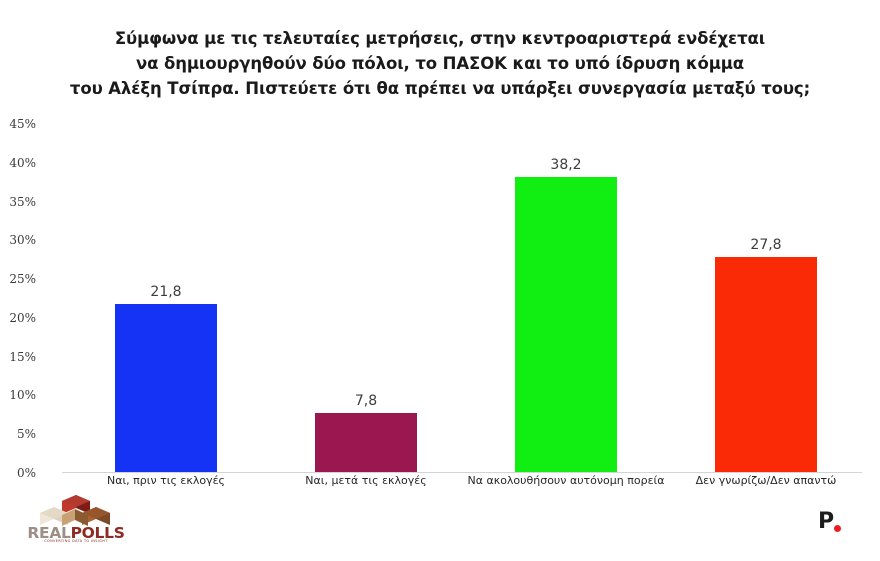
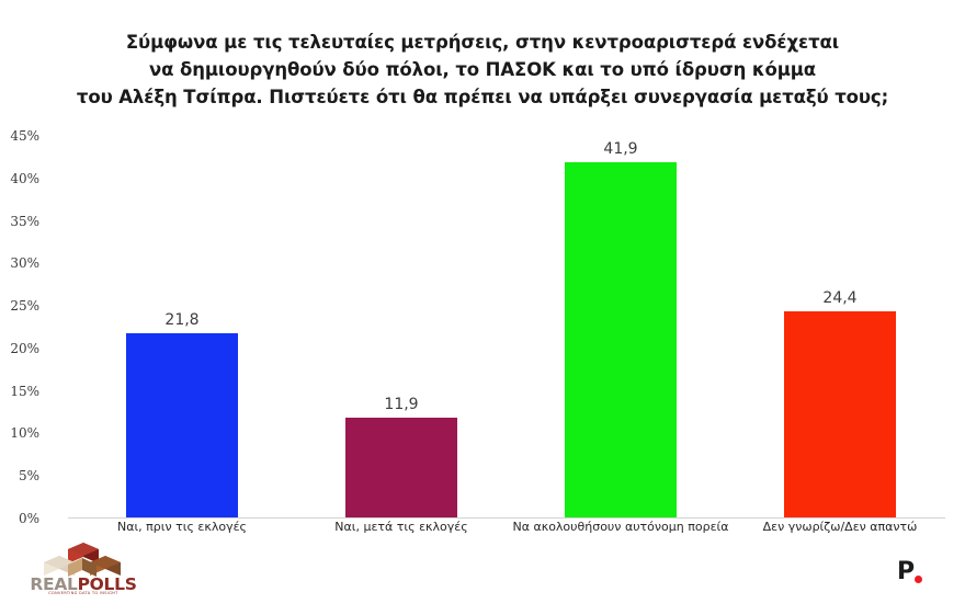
Ναι, μετά τις εκλογές: 7,8 -> 11,9
Να ακολουθήσουν αυτόνομη πορεία: 38,2 -> 41,9
Δεν γνωρίζω/Δεν απαντώ: 27,8 -> 24,4
